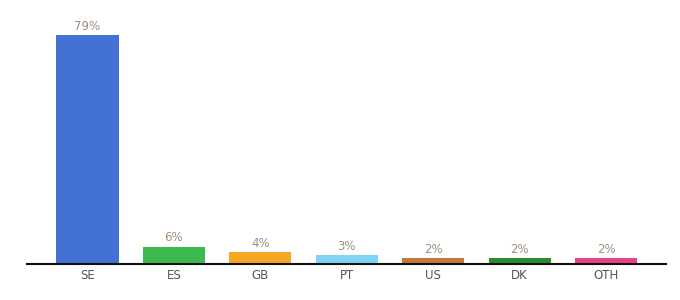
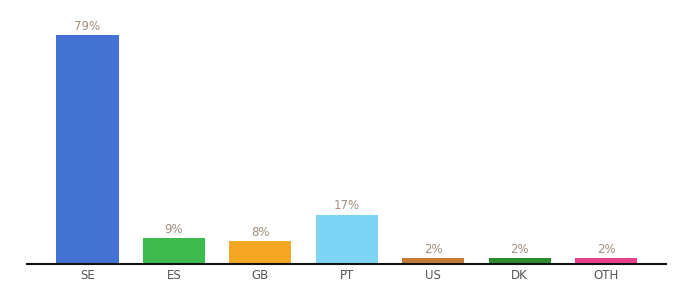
ES: 6% -> 9%
GB: 4% -> 8%
PT: 3% -> 17%
